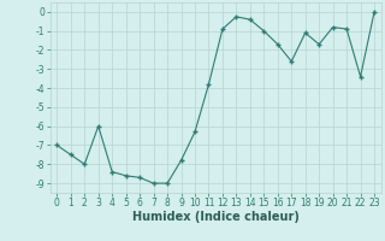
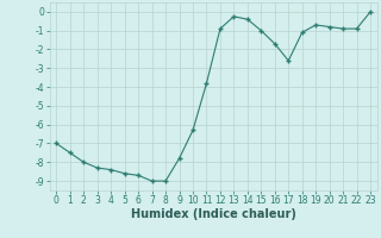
3: -6.0 -> -8.3
19: -1.7 -> -0.7
22: -3.4 -> -0.9
